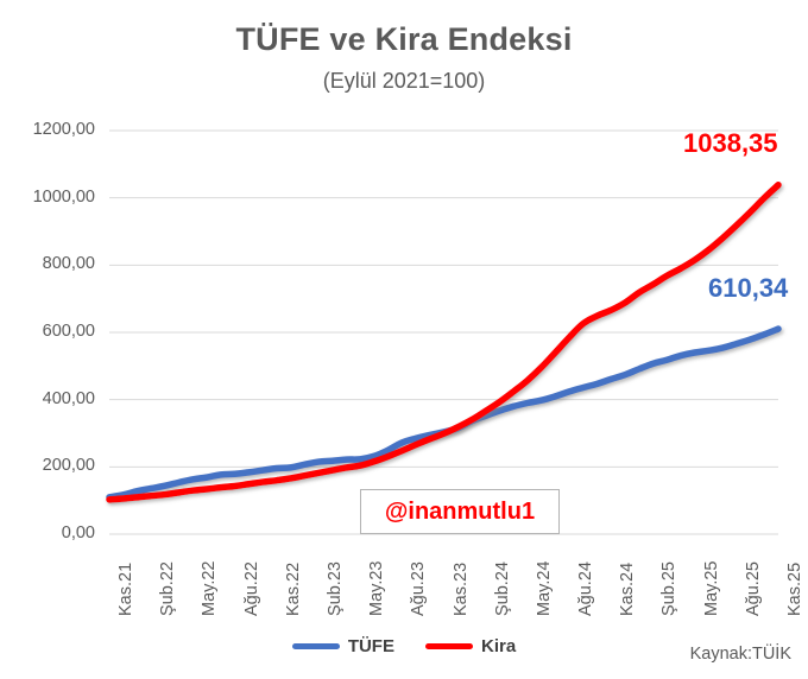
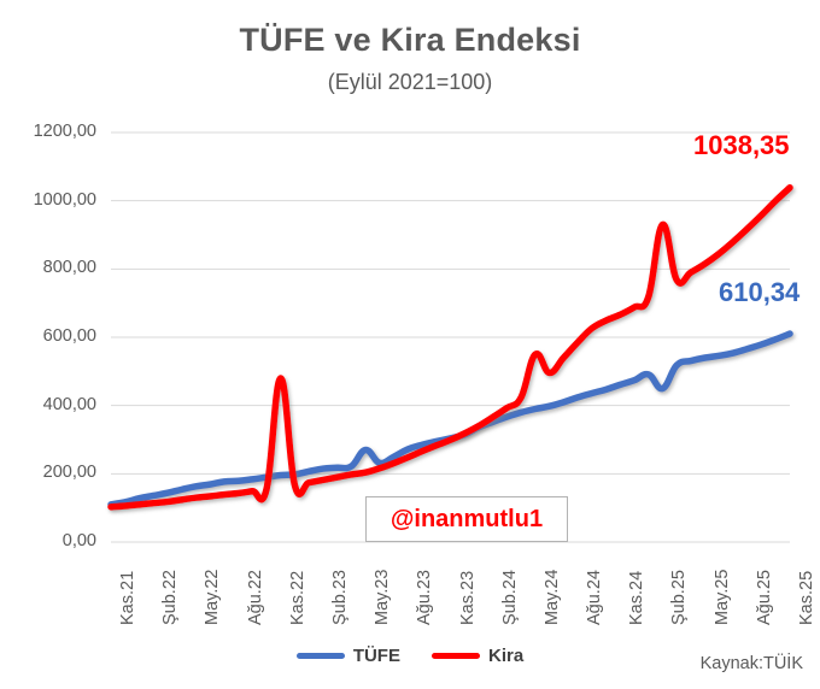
Kira/Kas.22: 160 -> 480
TÜFE/May.23: 220 -> 270
Kira/May.24: 460 -> 550
TÜFE/Şub.25: 510 -> 450
Kira/Şub.25: 740 -> 930
